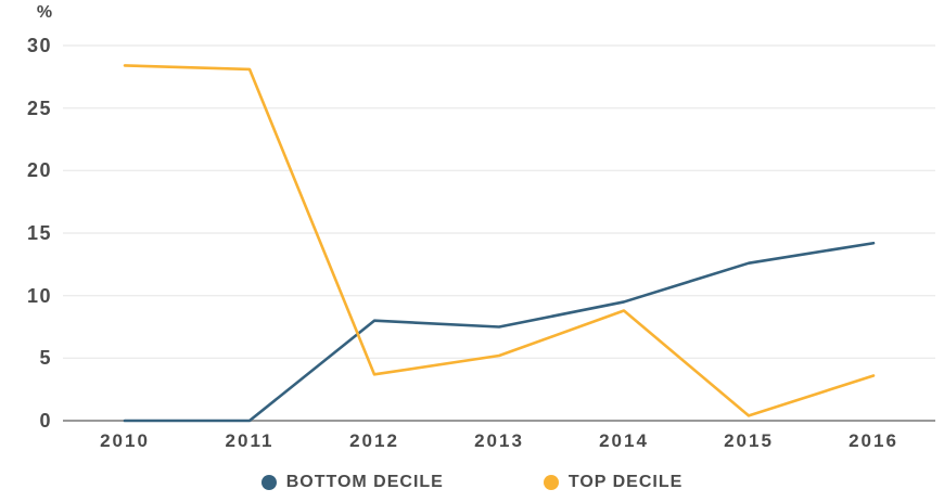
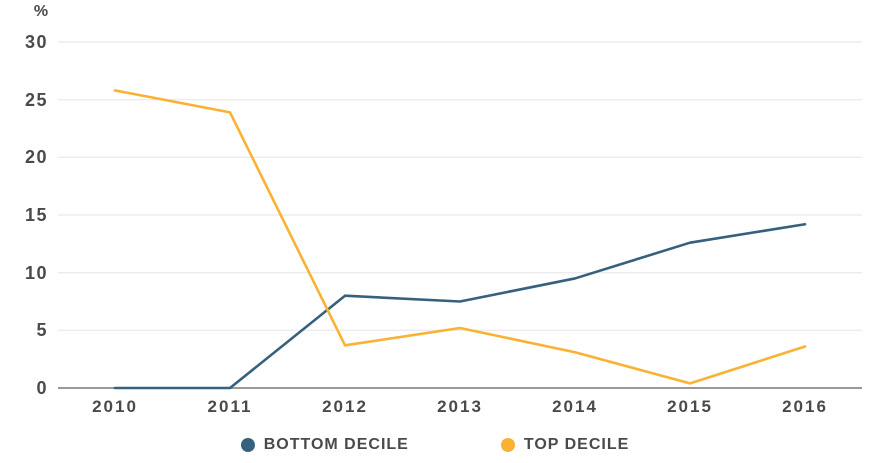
TOP DECILE/2010: 28.4 -> 25.8
TOP DECILE/2011: 28.1 -> 23.9
TOP DECILE/2014: 8.8 -> 3.1
